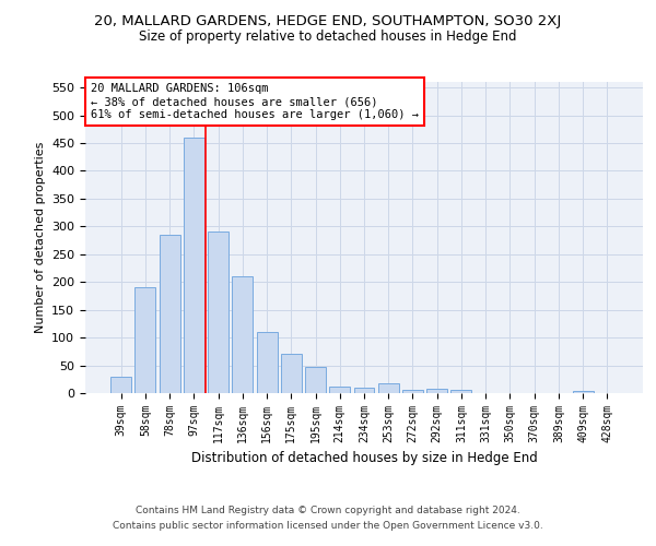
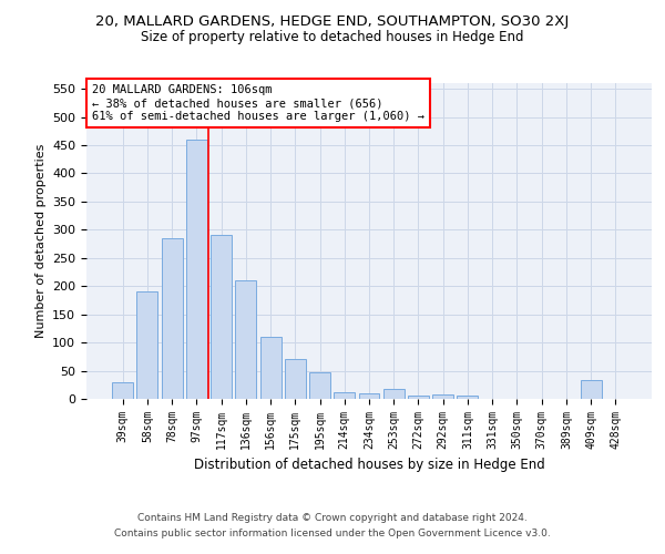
409sqm: 3 -> 34
